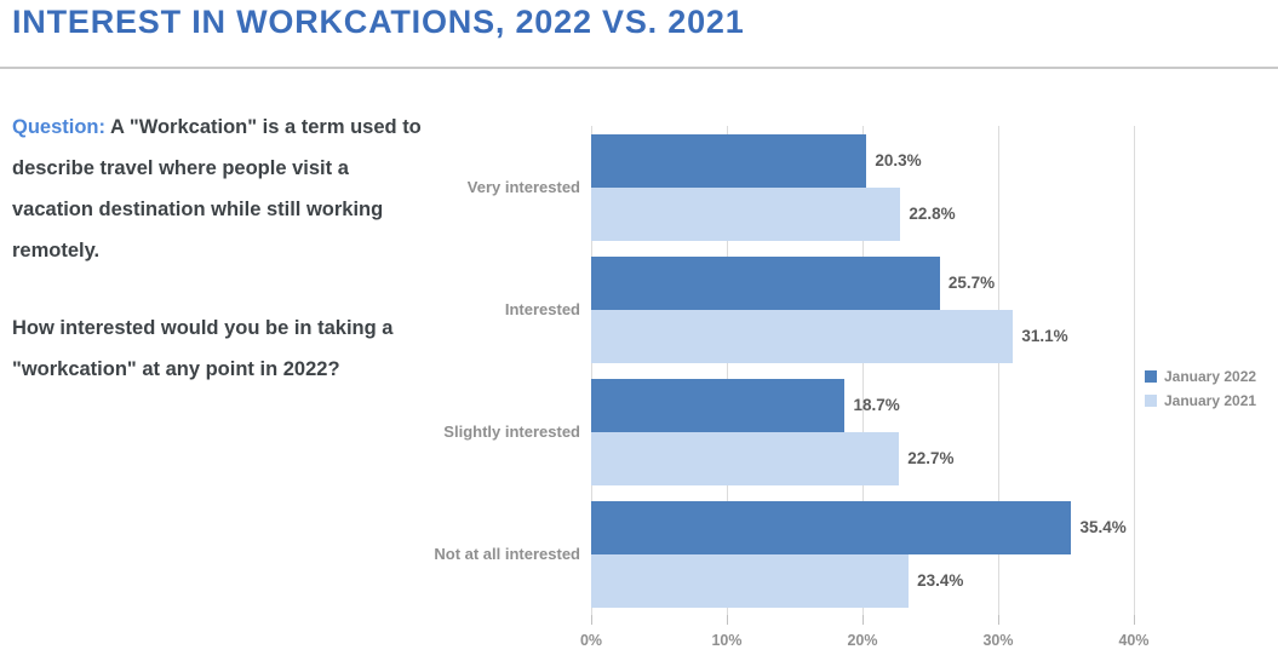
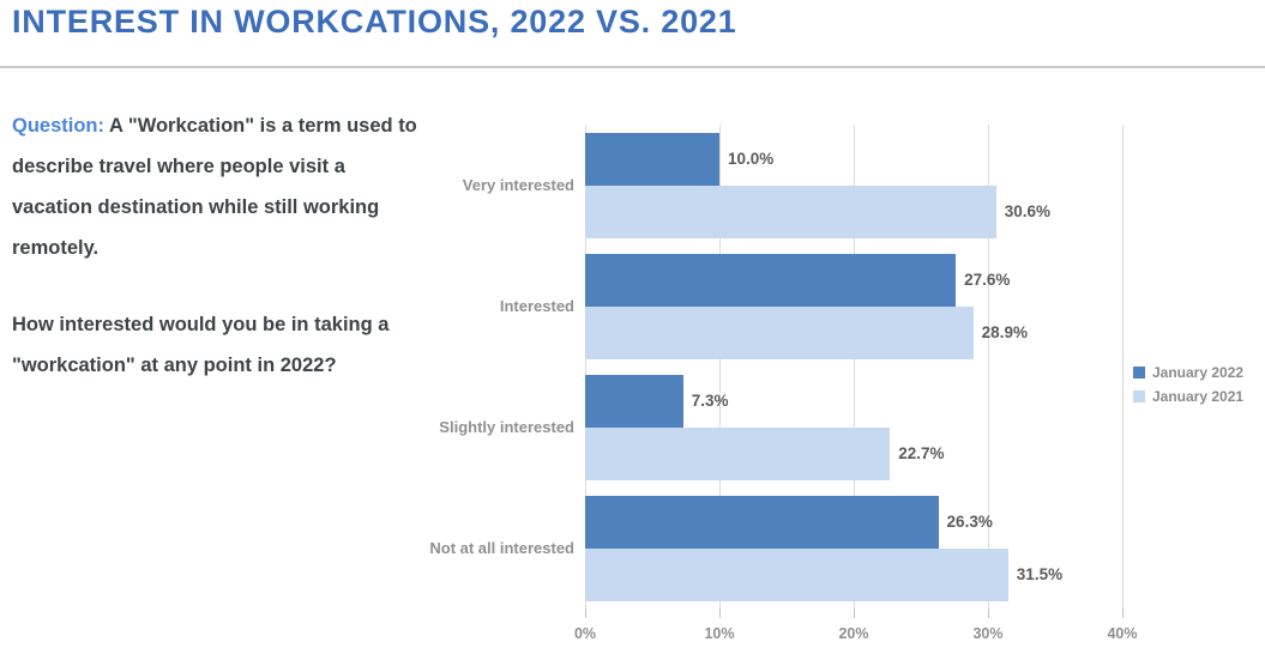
January 2022/Very interested: 20.3% -> 10.0%
January 2021/Very interested: 22.8% -> 30.6%
January 2022/Interested: 25.7% -> 27.6%
January 2021/Interested: 31.1% -> 28.9%
January 2022/Slightly interested: 18.7% -> 7.3%
January 2022/Not at all interested: 35.4% -> 26.3%
January 2021/Not at all interested: 23.4% -> 31.5%
